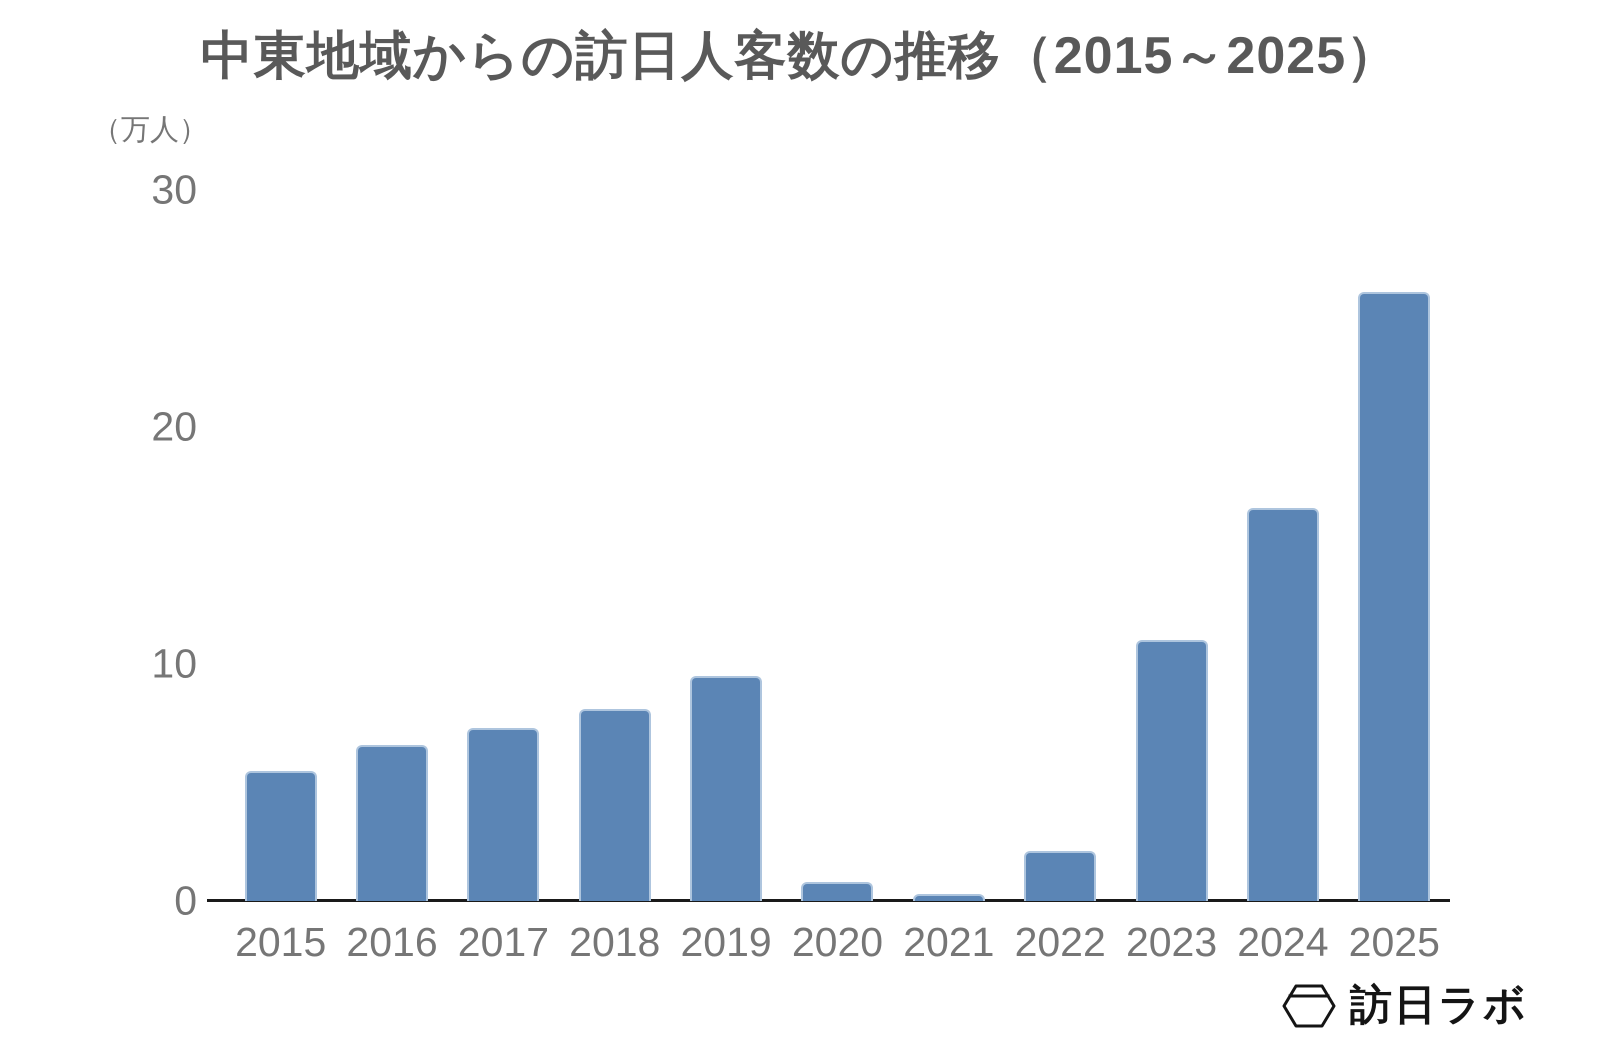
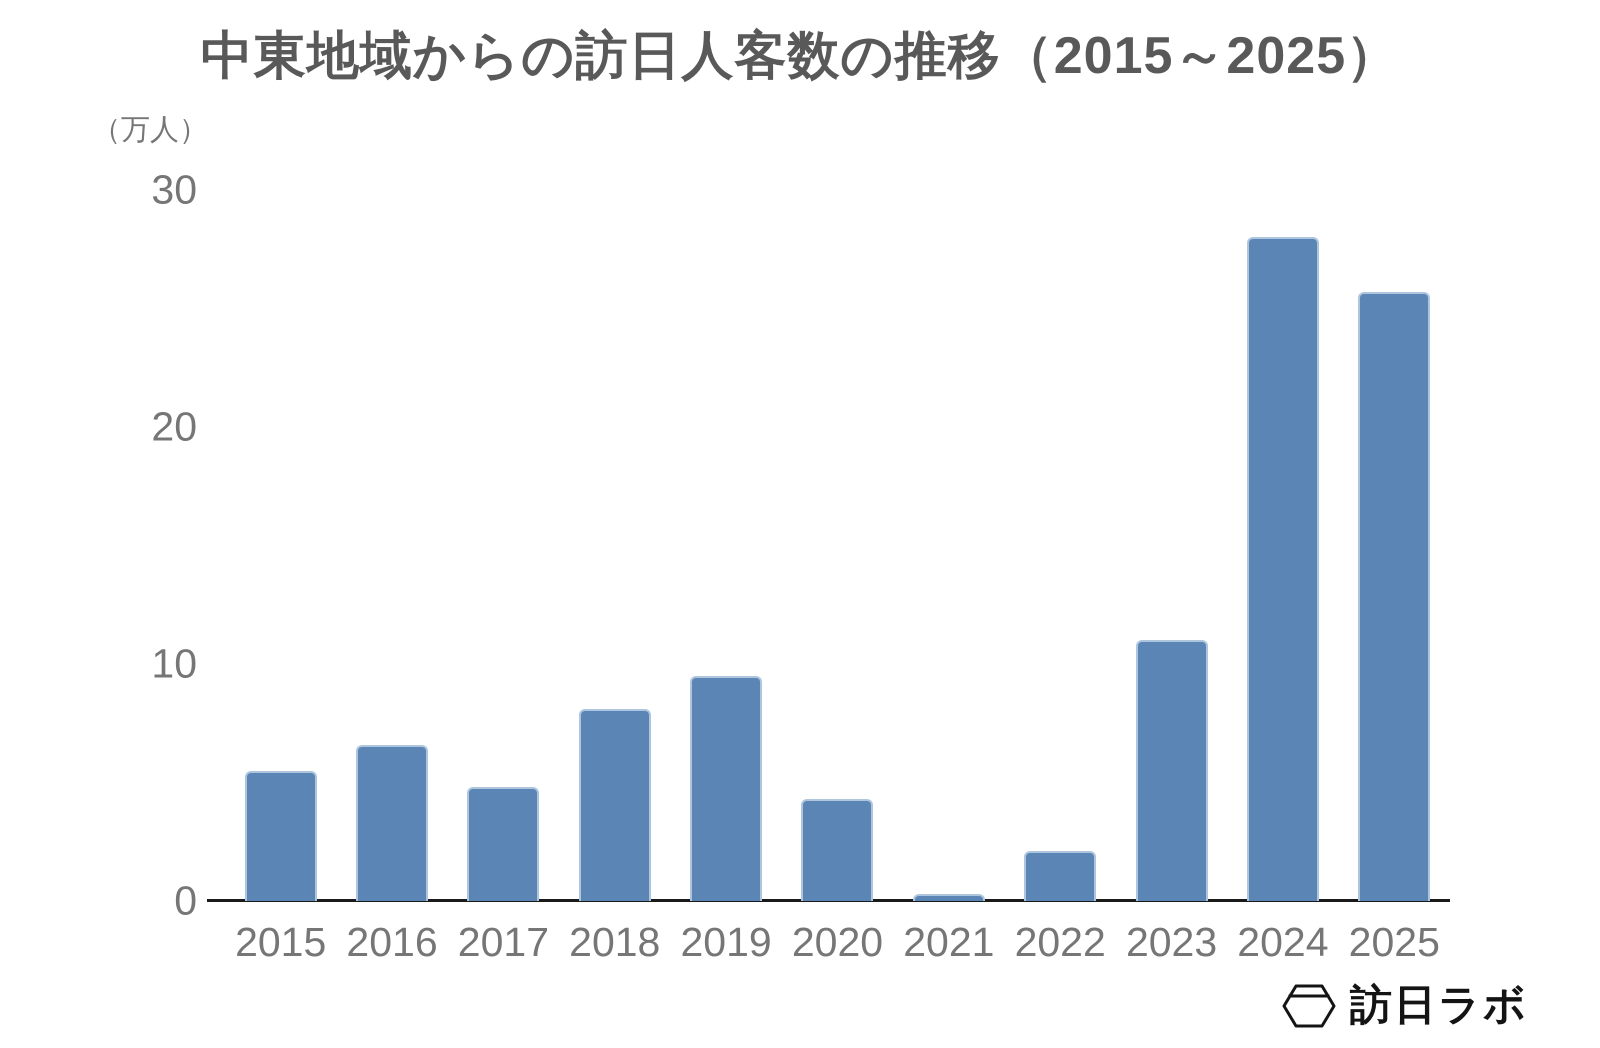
2017: 7.3 -> 4.8
2020: 0.8 -> 4.3
2024: 16.6 -> 28.0
